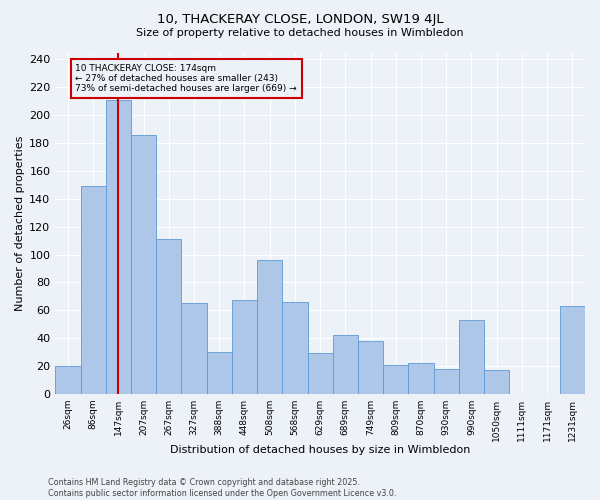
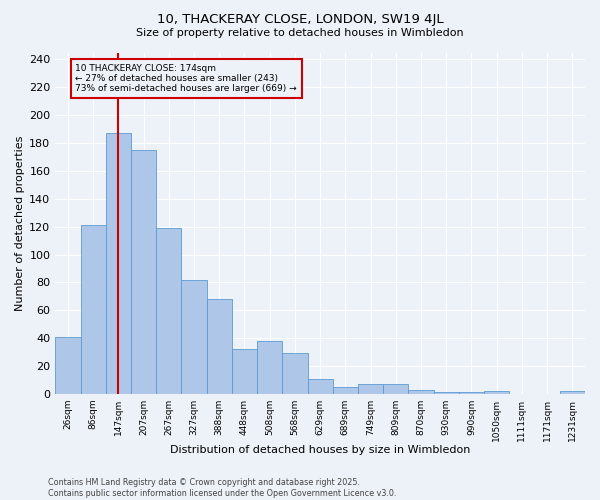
26sqm: 20 -> 41
86sqm: 149 -> 121
147sqm: 211 -> 187
207sqm: 186 -> 175
267sqm: 111 -> 119
327sqm: 65 -> 82
388sqm: 30 -> 68
448sqm: 67 -> 32
508sqm: 96 -> 38
568sqm: 66 -> 29
629sqm: 29 -> 11
689sqm: 42 -> 5
749sqm: 38 -> 7
809sqm: 21 -> 7
870sqm: 22 -> 3
930sqm: 18 -> 1
990sqm: 53 -> 1
1050sqm: 17 -> 2
1231sqm: 63 -> 2
